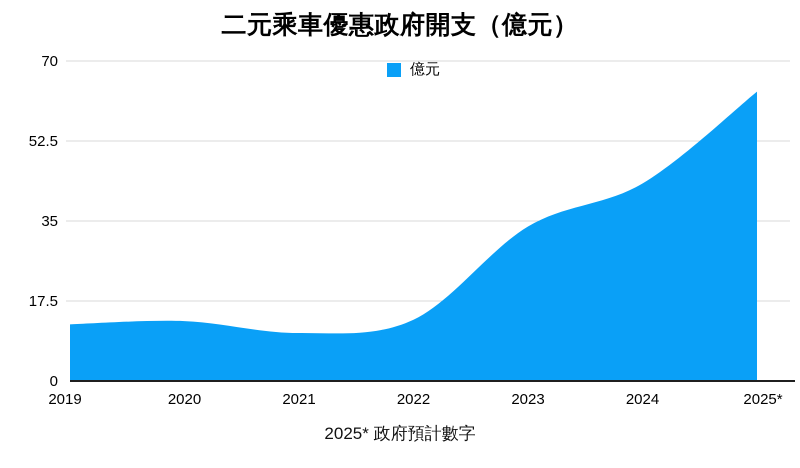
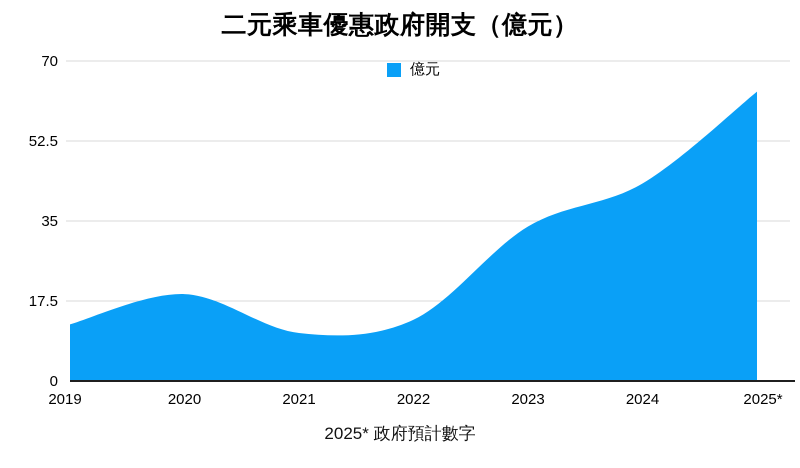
2020: 13 -> 19
